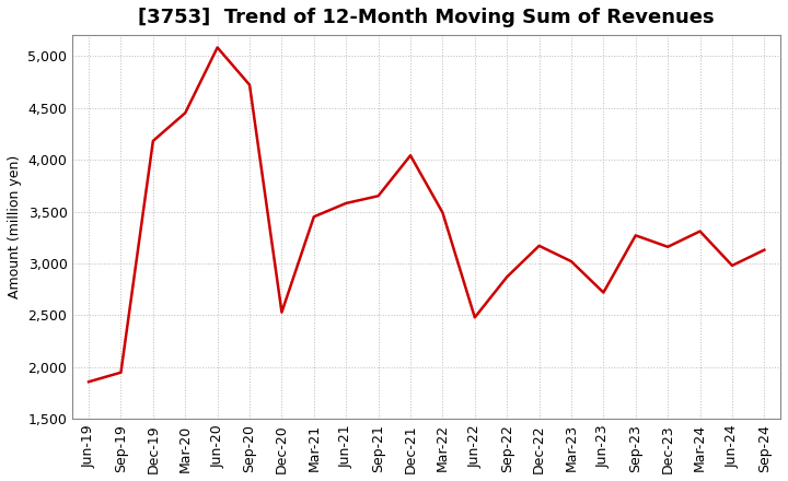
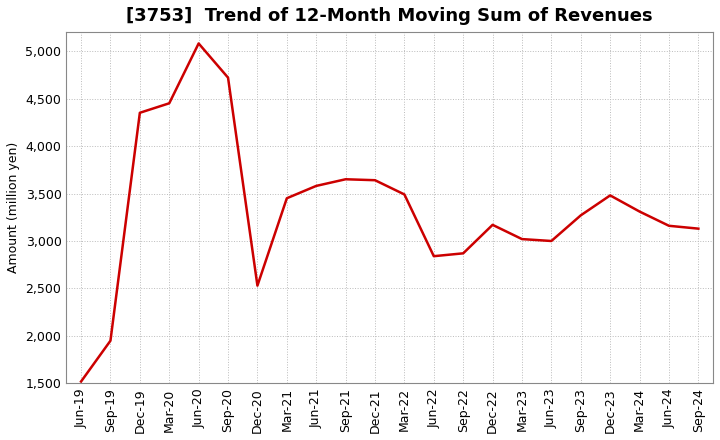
Jun-19: 1,860 -> 1,520
Dec-19: 4,180 -> 4,350
Dec-21: 4,040 -> 3,640
Jun-22: 2,480 -> 2,840
Jun-23: 2,720 -> 3,000
Dec-23: 3,160 -> 3,480
Jun-24: 2,980 -> 3,160
